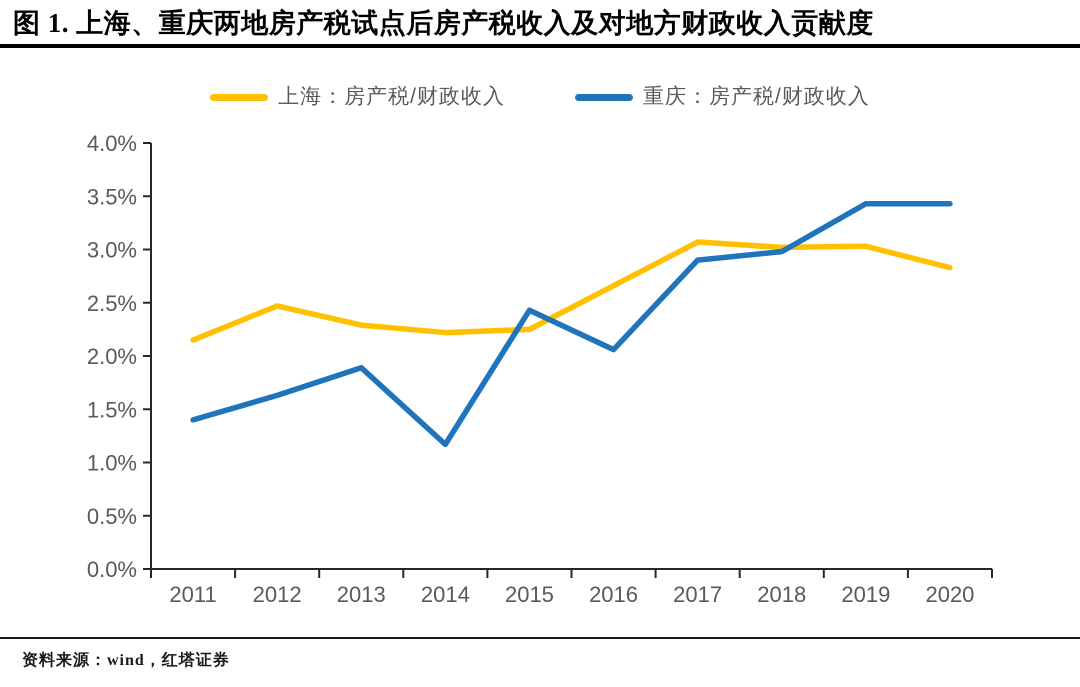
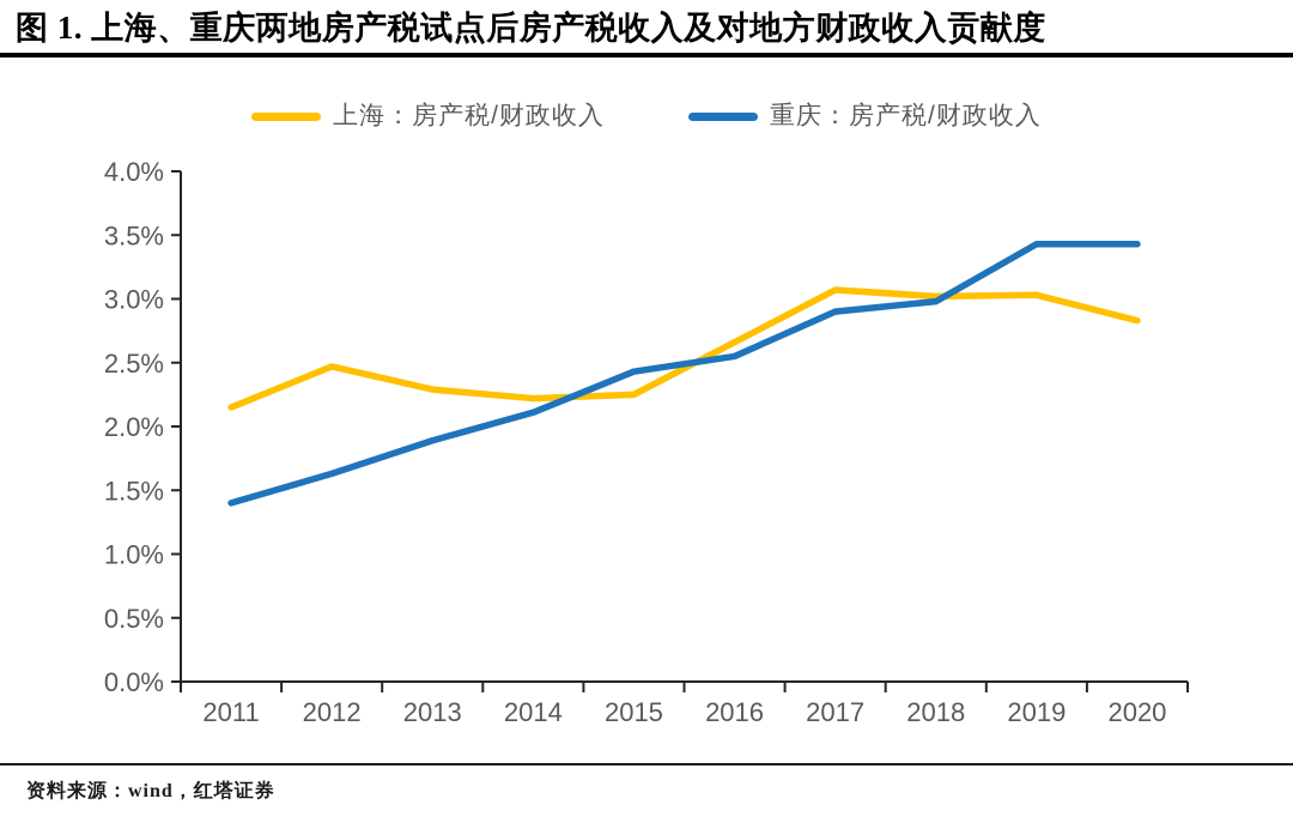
重庆：房产税/财政收入/2014: 1.17% -> 2.11%
重庆：房产税/财政收入/2016: 2.06% -> 2.55%
